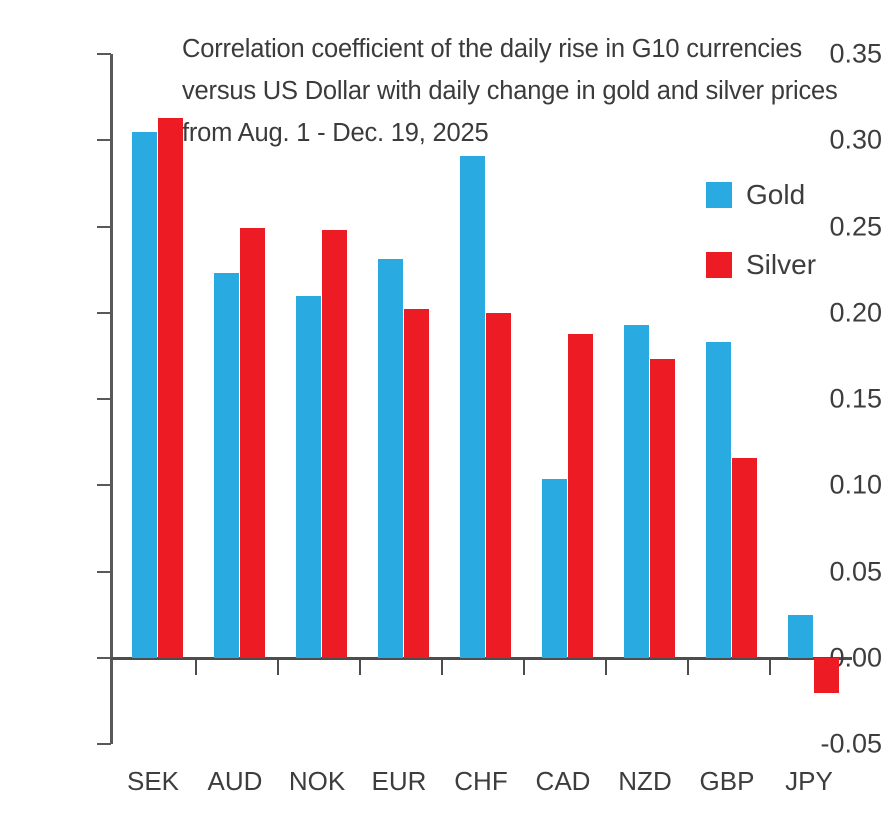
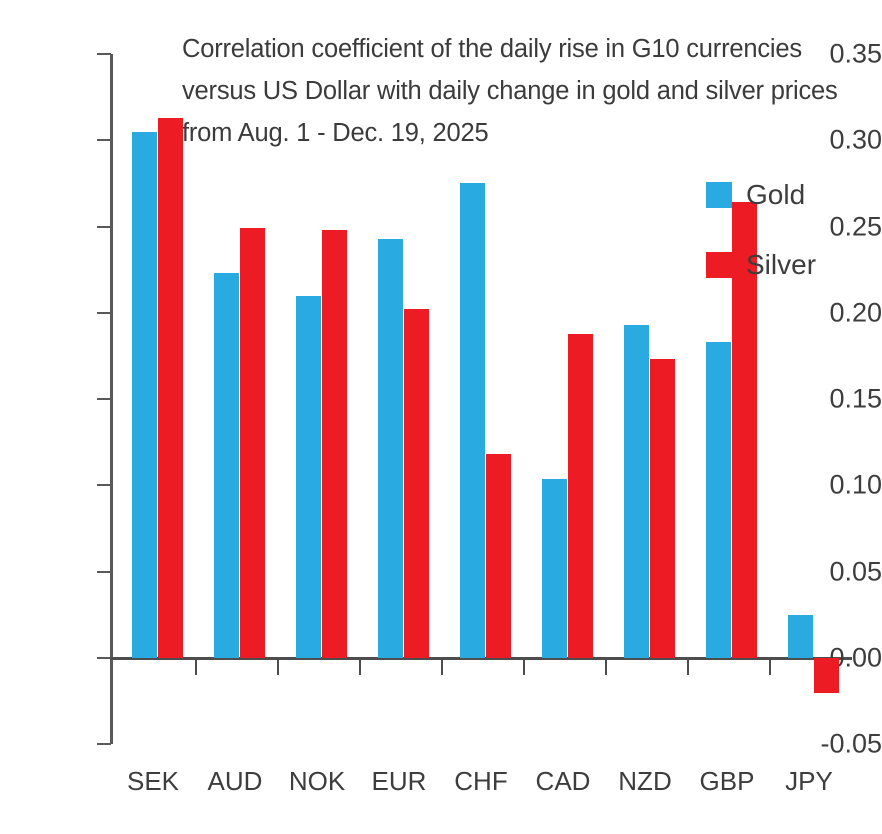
Gold/EUR: 0.231 -> 0.243
Gold/CHF: 0.291 -> 0.275
Silver/CHF: 0.200 -> 0.118
Silver/GBP: 0.116 -> 0.264
